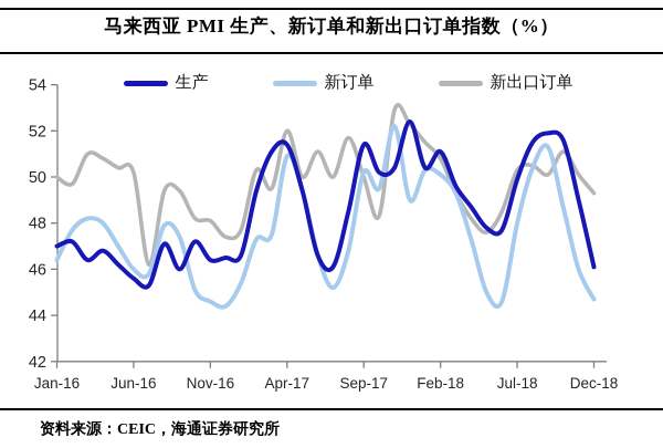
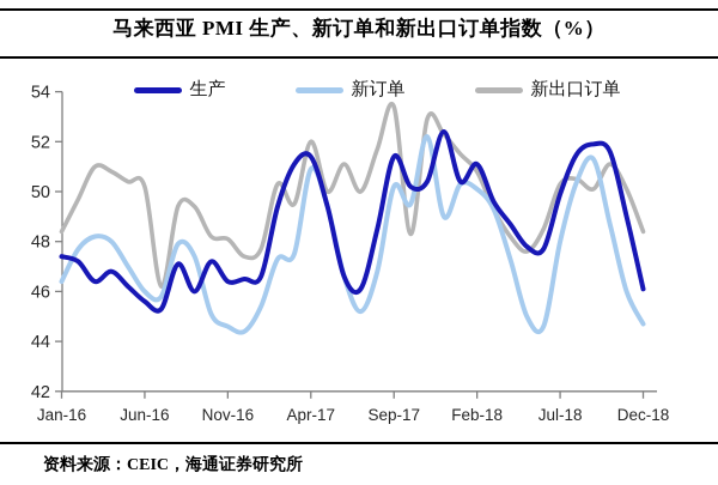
生产/Jan-16: 47.0 -> 47.4
新出口订单/Jan-16: 50.0 -> 48.4
新出口订单/Sep-17: 50.0 -> 53.4
新出口订单/Dec-18: 49.3 -> 48.4
